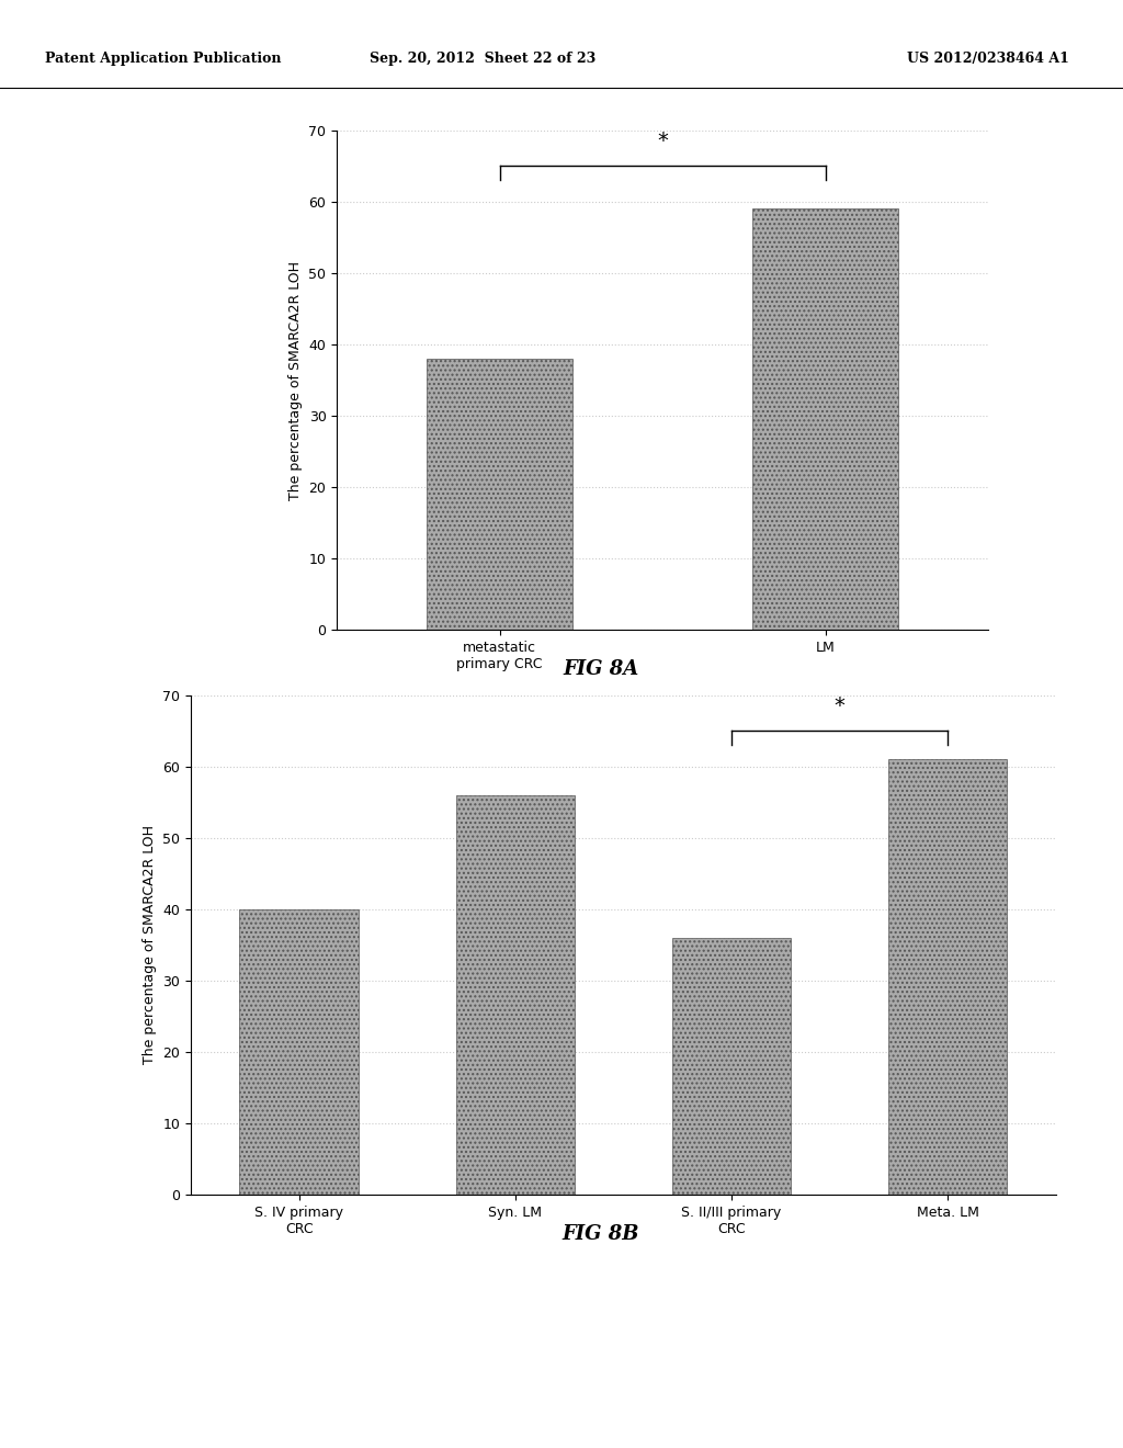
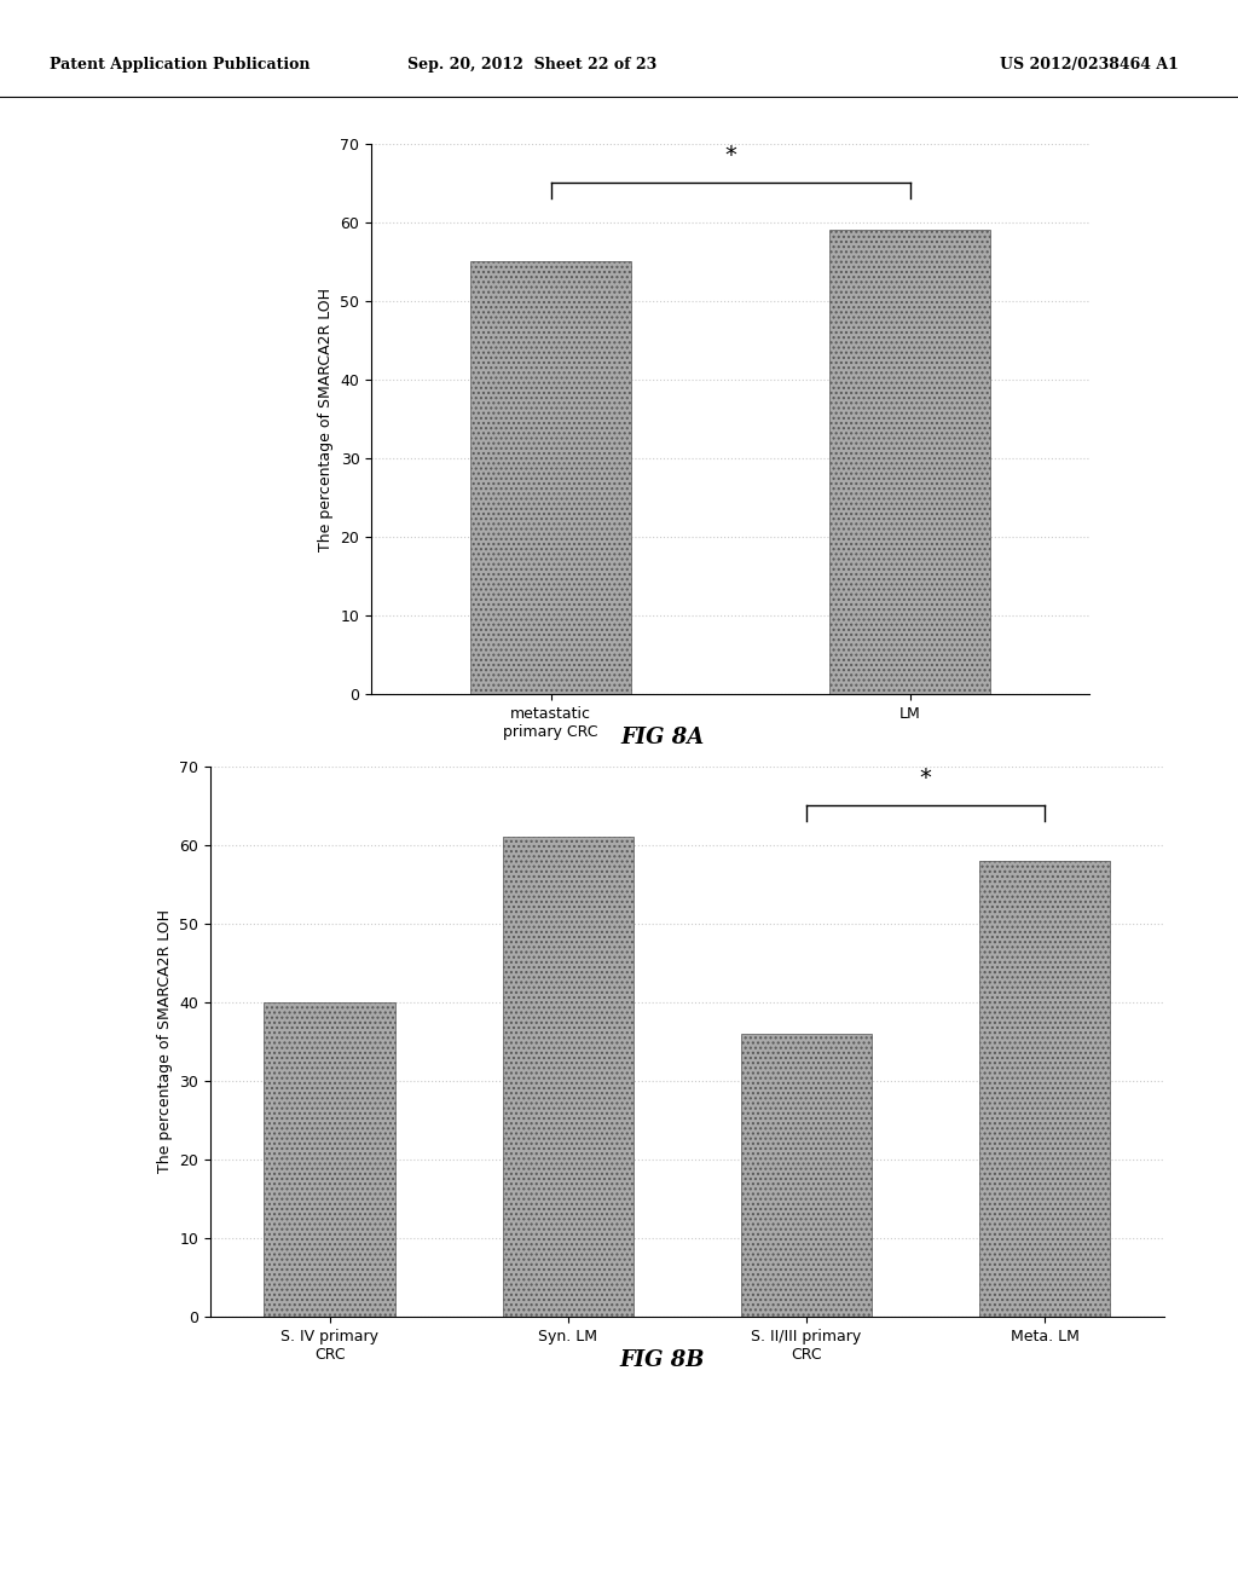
metastatic primary CRC: 38 -> 55
Syn. LM: 56 -> 61
Meta. LM: 61 -> 58
